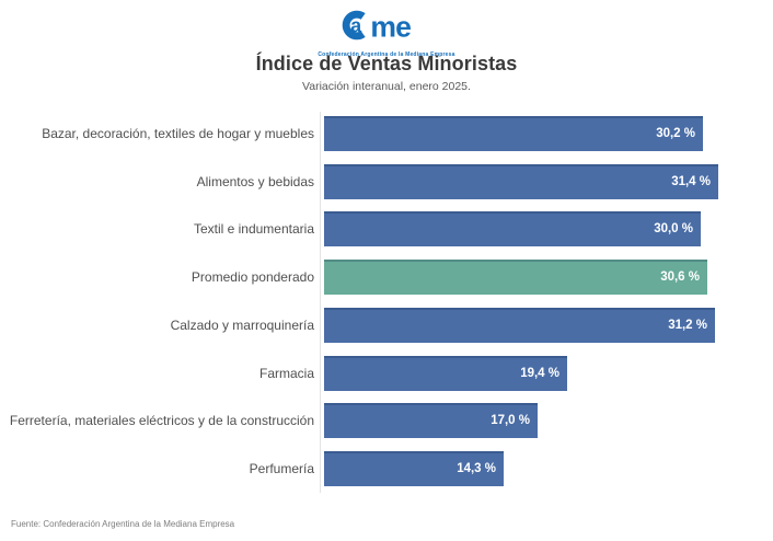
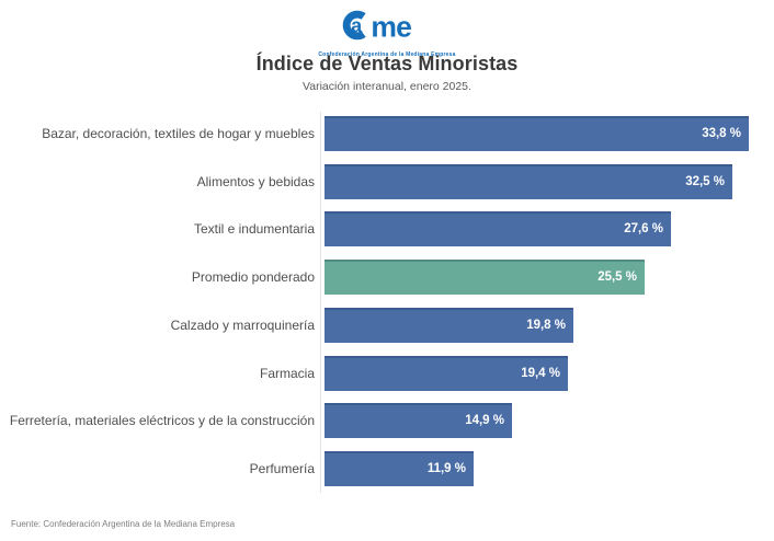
Bazar, decoración, textiles de hogar y muebles: 30,2 -> 33,8
Alimentos y bebidas: 31,4 -> 32,5
Textil e indumentaria: 30,0 -> 27,6
Promedio ponderado: 30,6 -> 25,5
Calzado y marroquinería: 31,2 -> 19,8
Ferretería, materiales eléctricos y de la construcción: 17,0 -> 14,9
Perfumería: 14,3 -> 11,9
